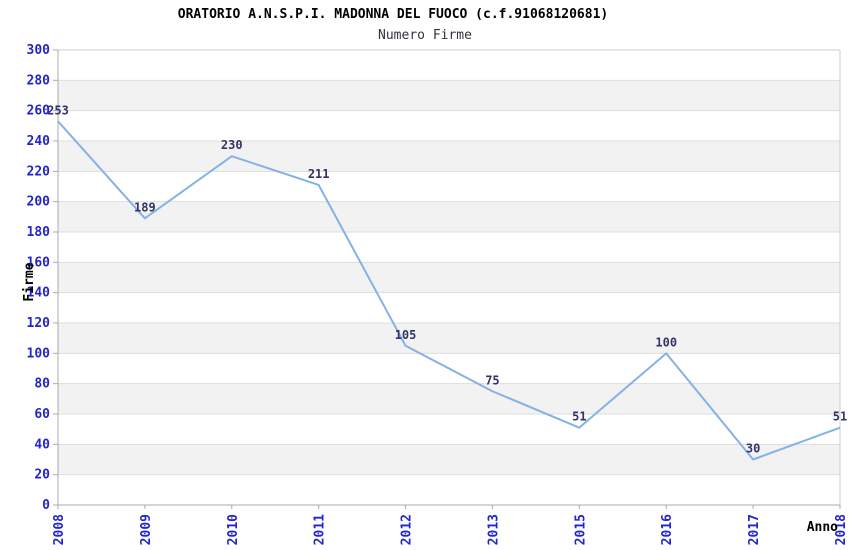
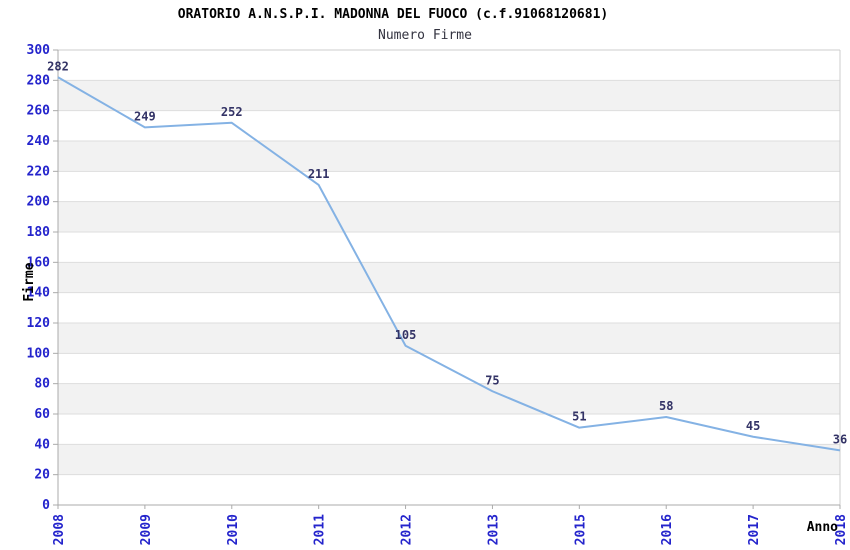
2008: 253 -> 282
2009: 189 -> 249
2010: 230 -> 252
2016: 100 -> 58
2017: 30 -> 45
2018: 51 -> 36
